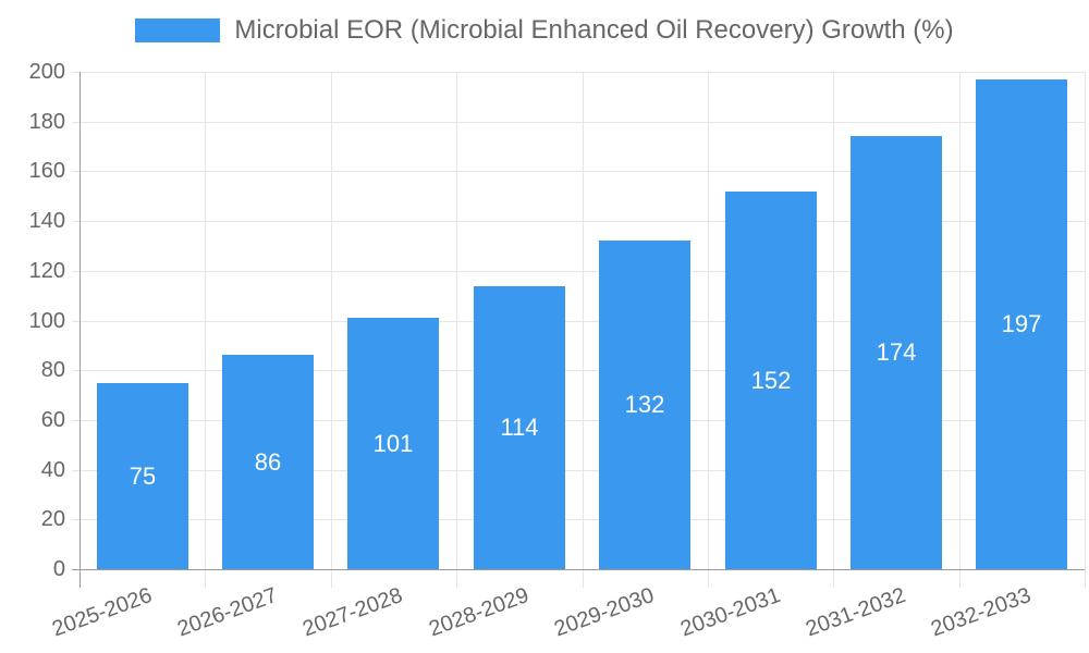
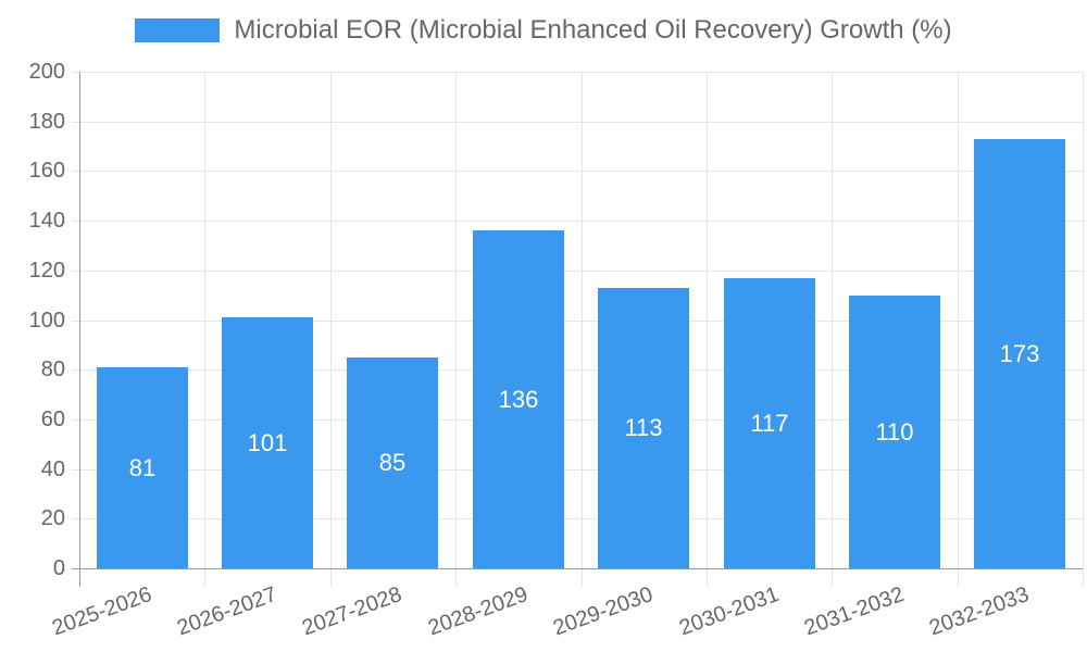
2025-2026: 75 -> 81
2026-2027: 86 -> 101
2027-2028: 101 -> 85
2028-2029: 114 -> 136
2029-2030: 132 -> 113
2030-2031: 152 -> 117
2031-2032: 174 -> 110
2032-2033: 197 -> 173
